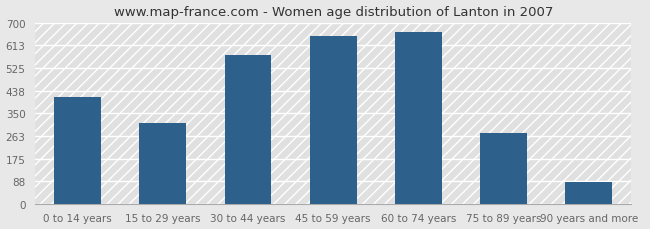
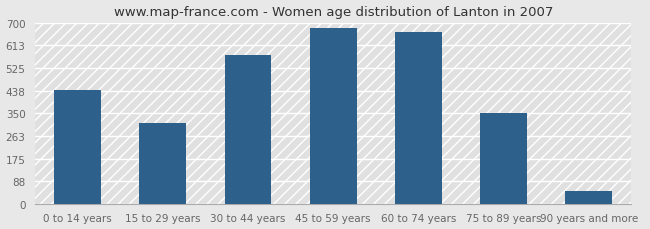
0 to 14 years: 415 -> 441
45 to 59 years: 650 -> 682
75 to 89 years: 275 -> 350
90 years and more: 85 -> 50
